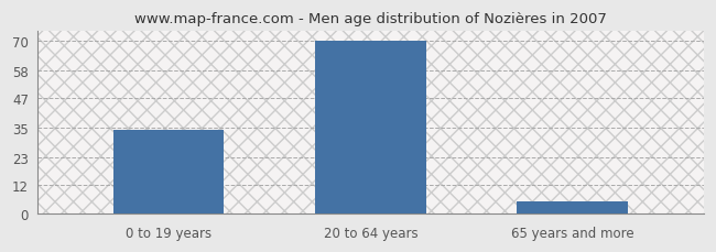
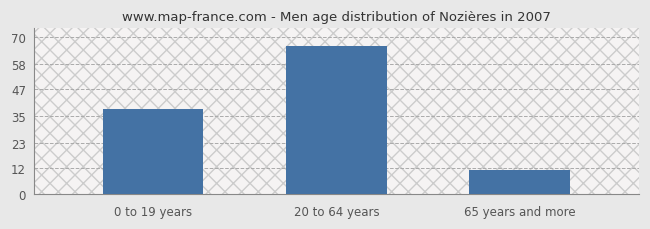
0 to 19 years: 34 -> 38
20 to 64 years: 70 -> 66
65 years and more: 5 -> 11
